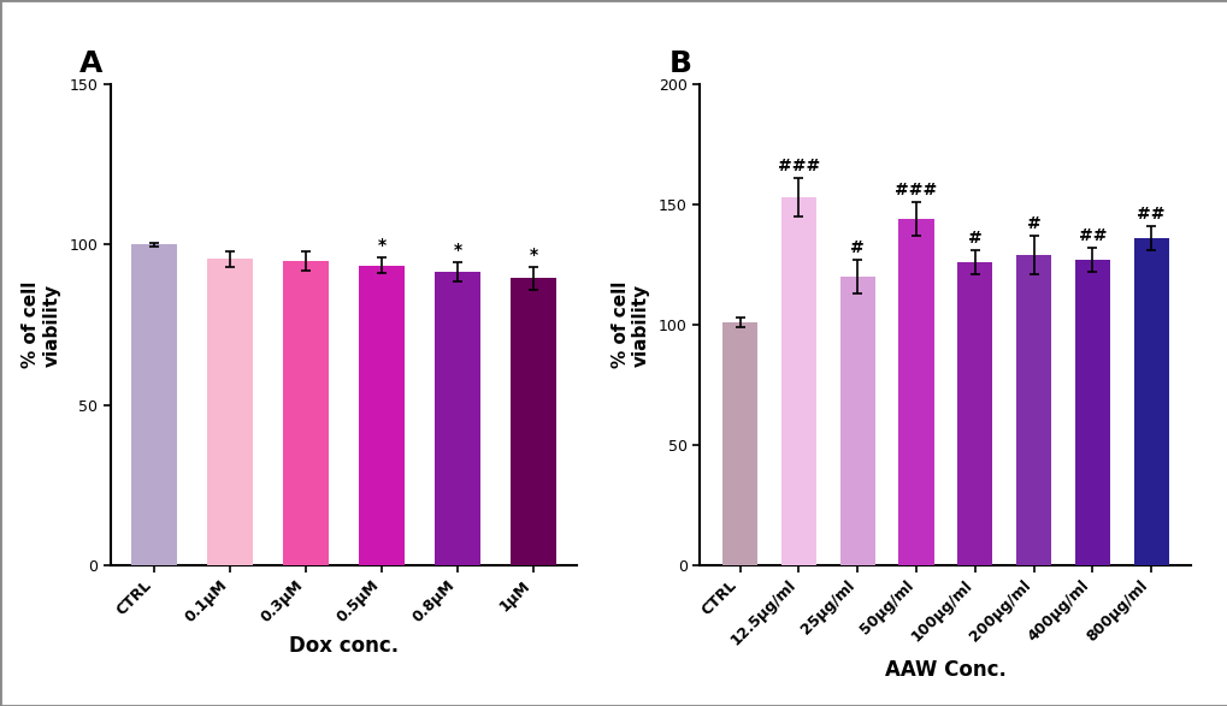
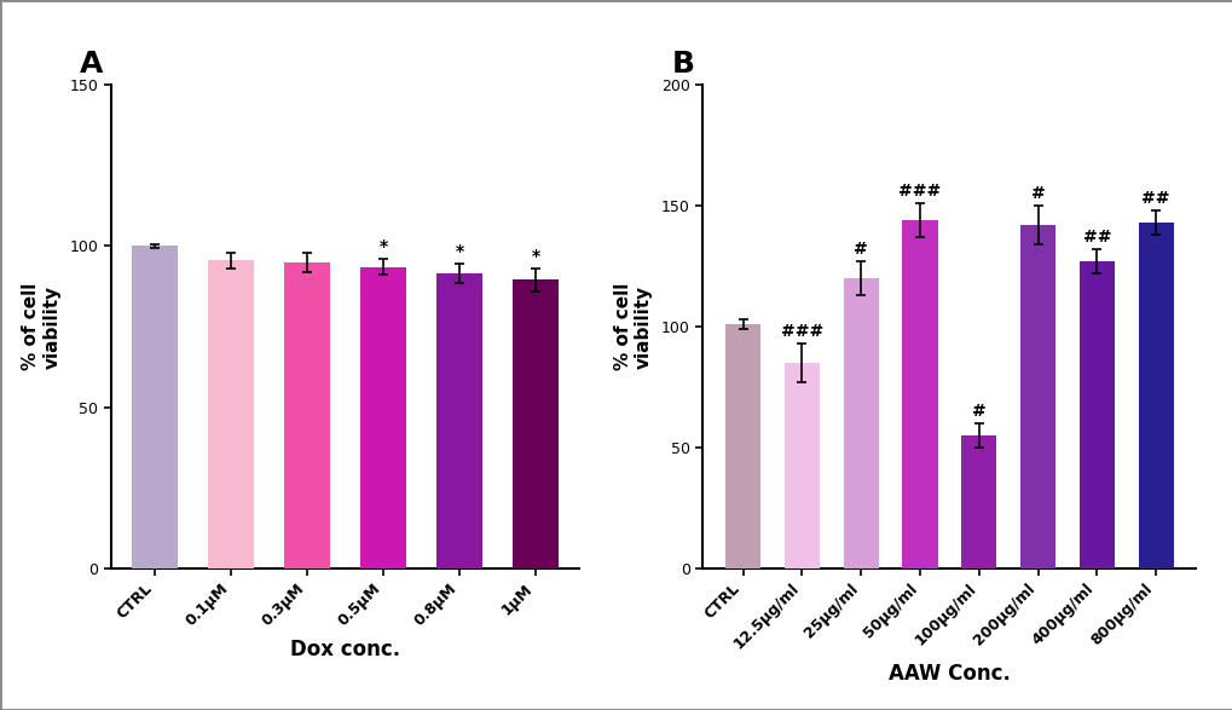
12.5μg/ml: 153 -> 85
100μg/ml: 126 -> 55
200μg/ml: 129 -> 142
800μg/ml: 136 -> 143
